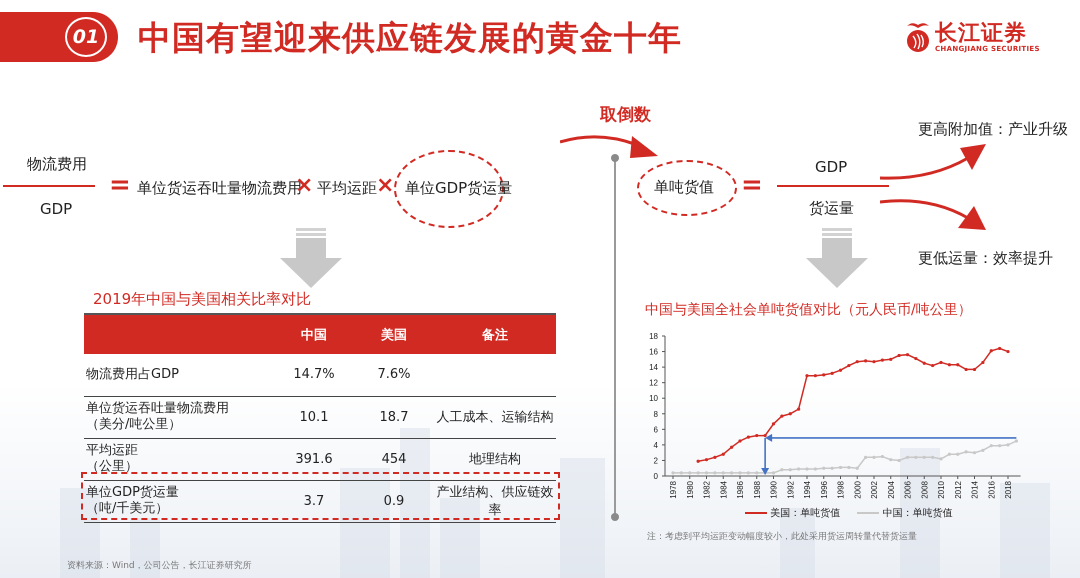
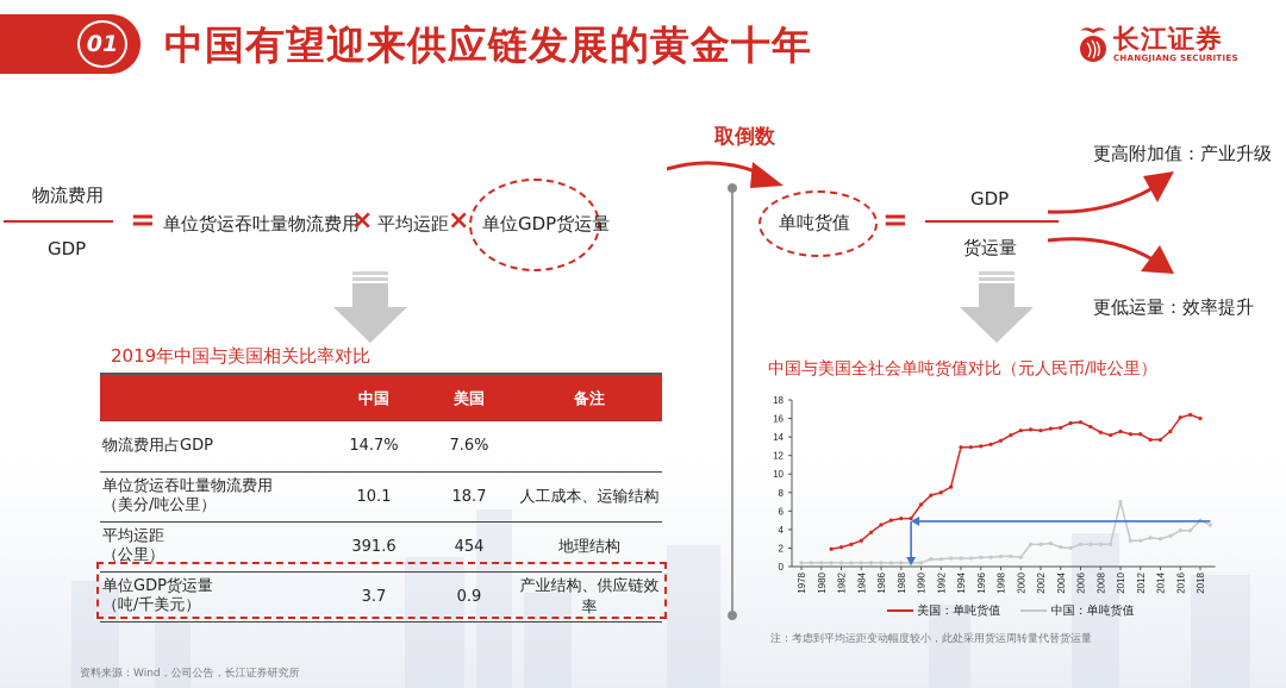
中国：单吨货值/2010: 2 -> 7
中国：单吨货值/2018: 4 -> 5
